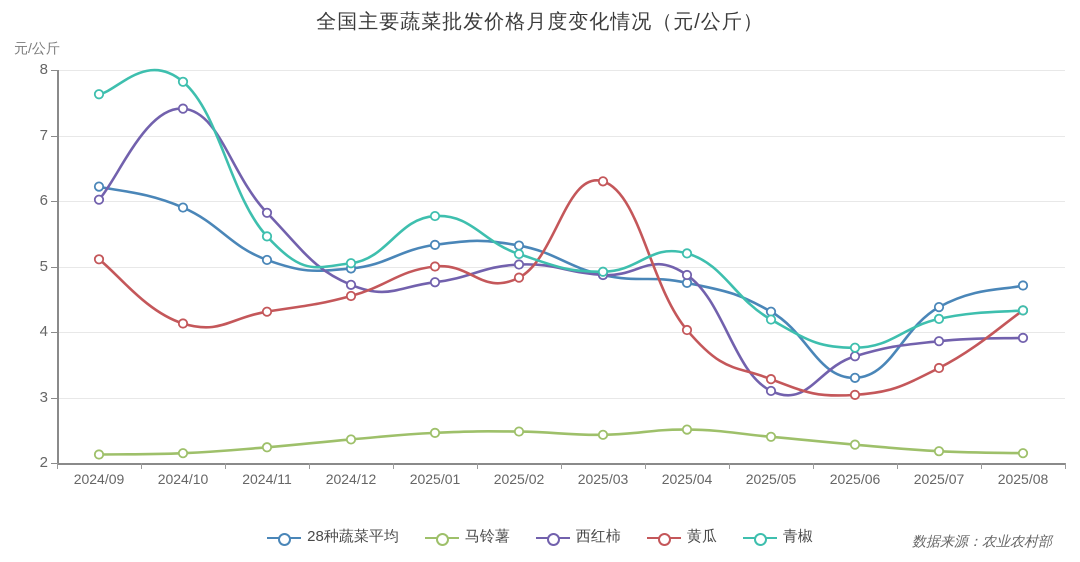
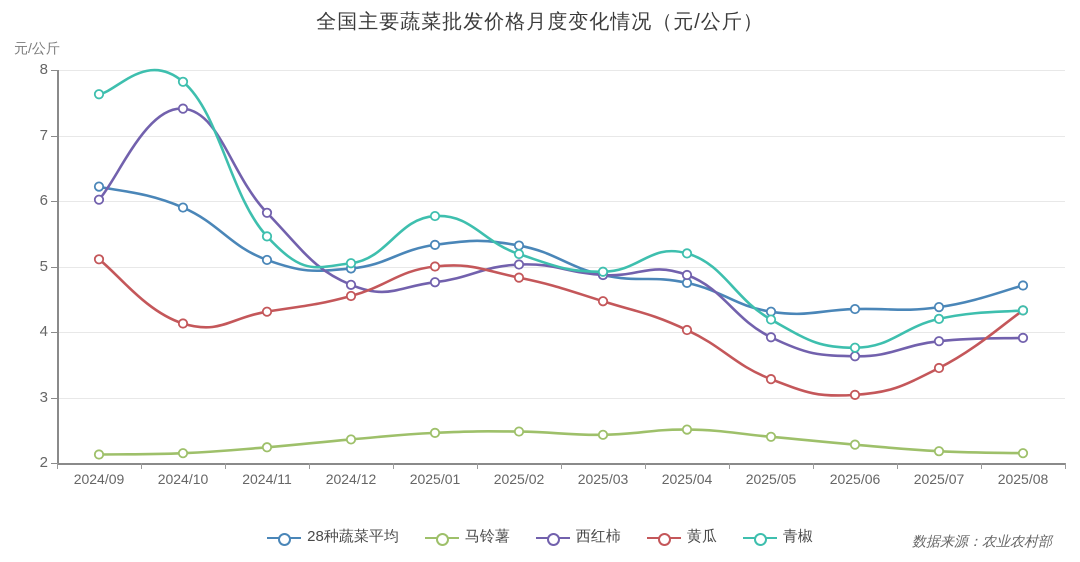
黄瓜/2025/03: 6.3 -> 4.5
西红柿/2025/05: 3.1 -> 3.9
28种蔬菜平均/2025/06: 3.3 -> 4.3
